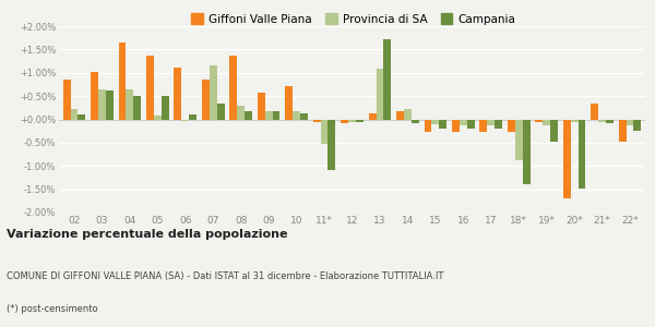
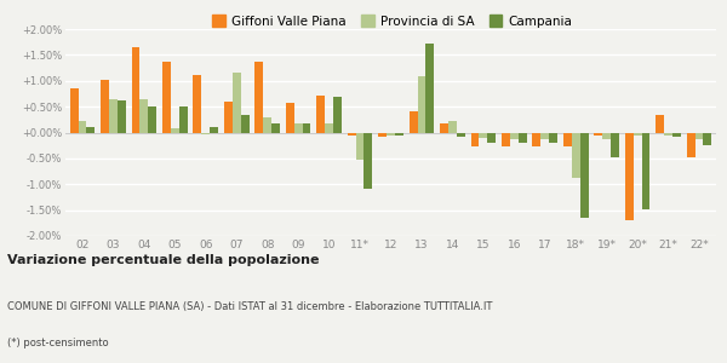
Giffoni Valle Piana/07: 0.85% -> 0.60%
Campania/10: 0.12% -> 0.70%
Giffoni Valle Piana/13: 0.13% -> 0.40%
Campania/18*: -1.40% -> -1.65%
